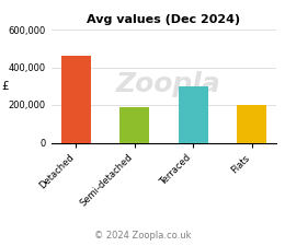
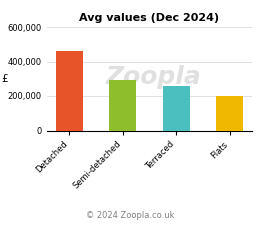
Semi-detached: 190,000 -> 300,000
Terraced: 300,000 -> 260,000
